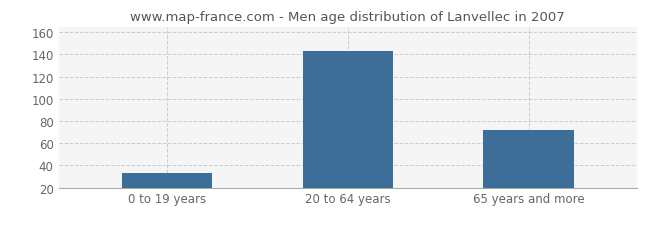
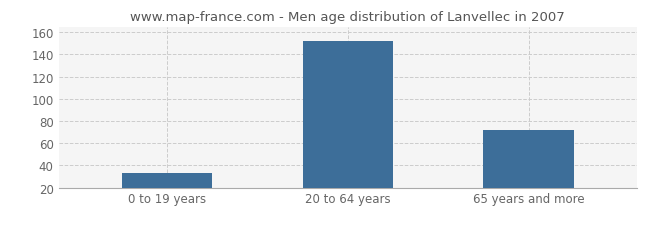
20 to 64 years: 143 -> 152
